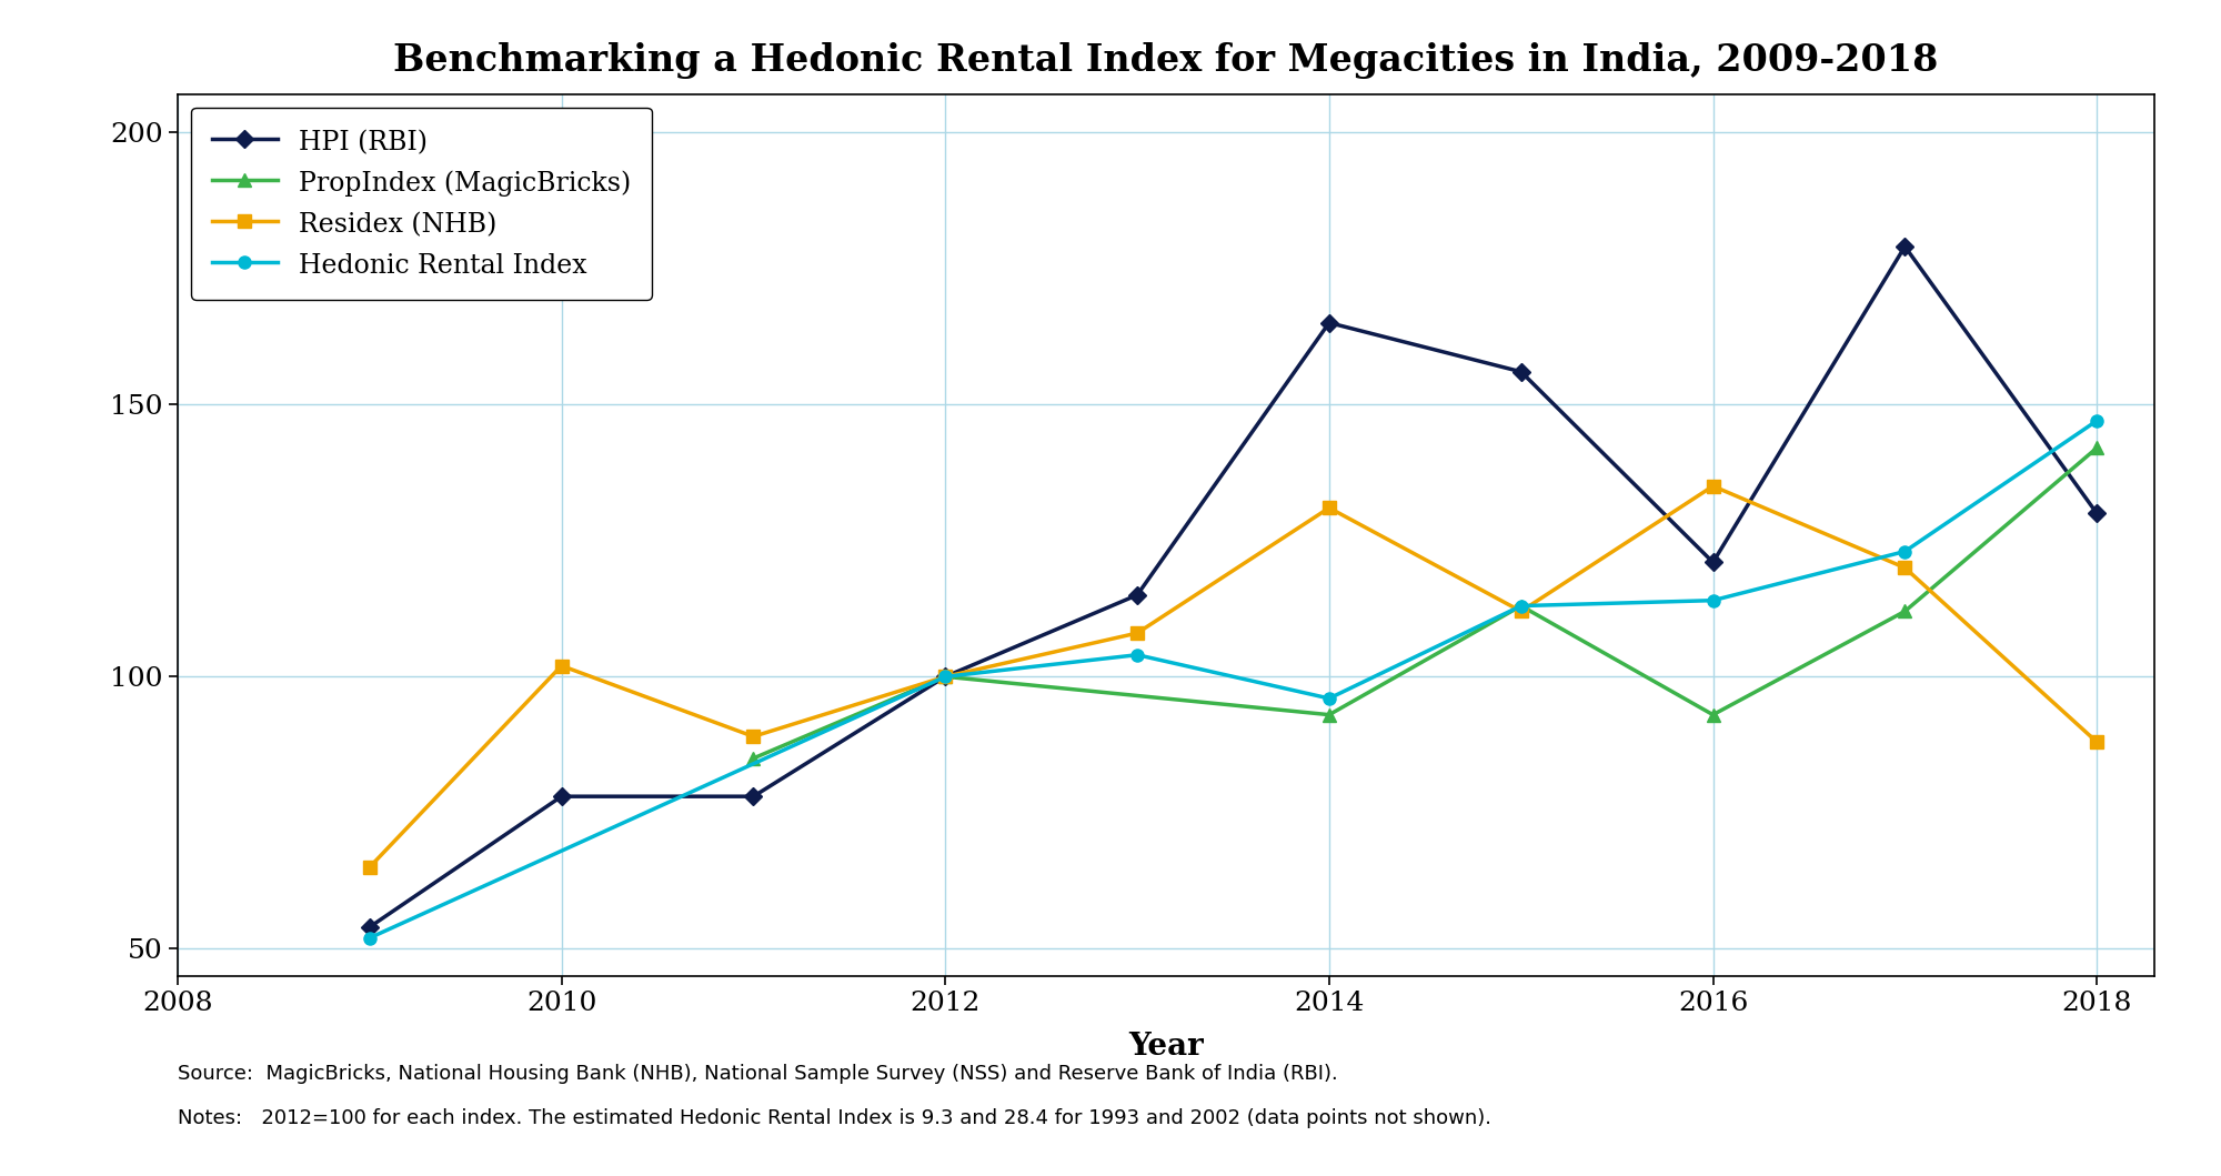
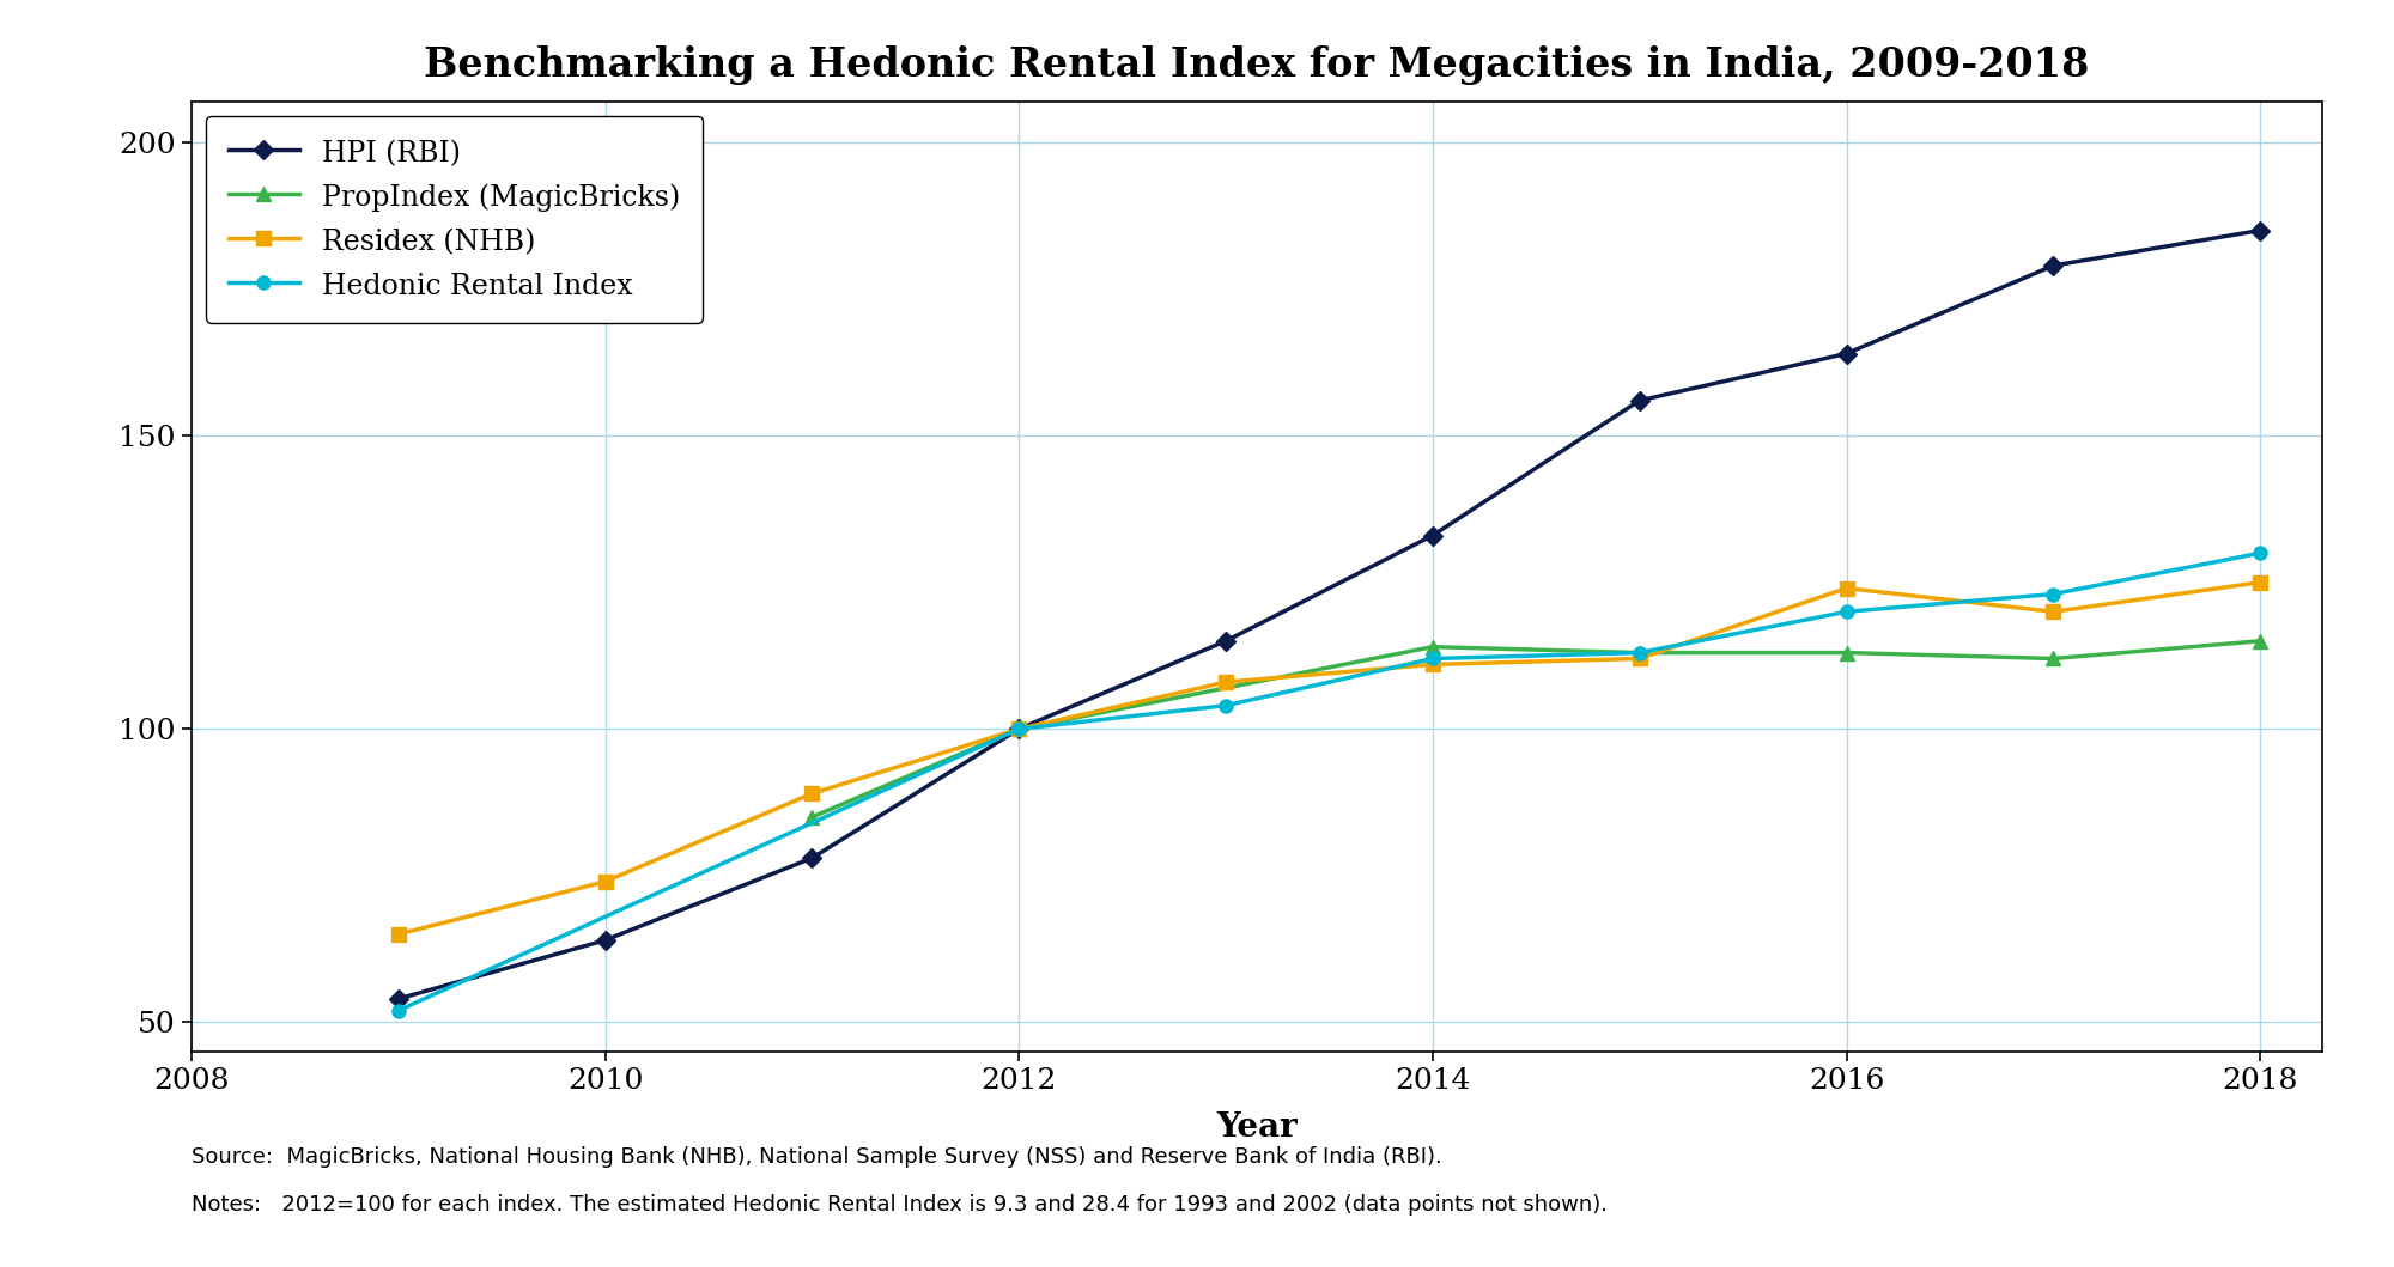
HPI (RBI)/2010: 78 -> 64
Residex (NHB)/2010: 102 -> 74
HPI (RBI)/2014: 165 -> 133
PropIndex (MagicBricks)/2014: 93 -> 114
Residex (NHB)/2014: 131 -> 111
Hedonic Rental Index/2014: 96 -> 112
HPI (RBI)/2016: 121 -> 164
PropIndex (MagicBricks)/2016: 93 -> 113
Residex (NHB)/2016: 135 -> 124
Hedonic Rental Index/2016: 114 -> 120
HPI (RBI)/2018: 130 -> 185
PropIndex (MagicBricks)/2018: 142 -> 115
Residex (NHB)/2018: 88 -> 125
Hedonic Rental Index/2018: 147 -> 130
